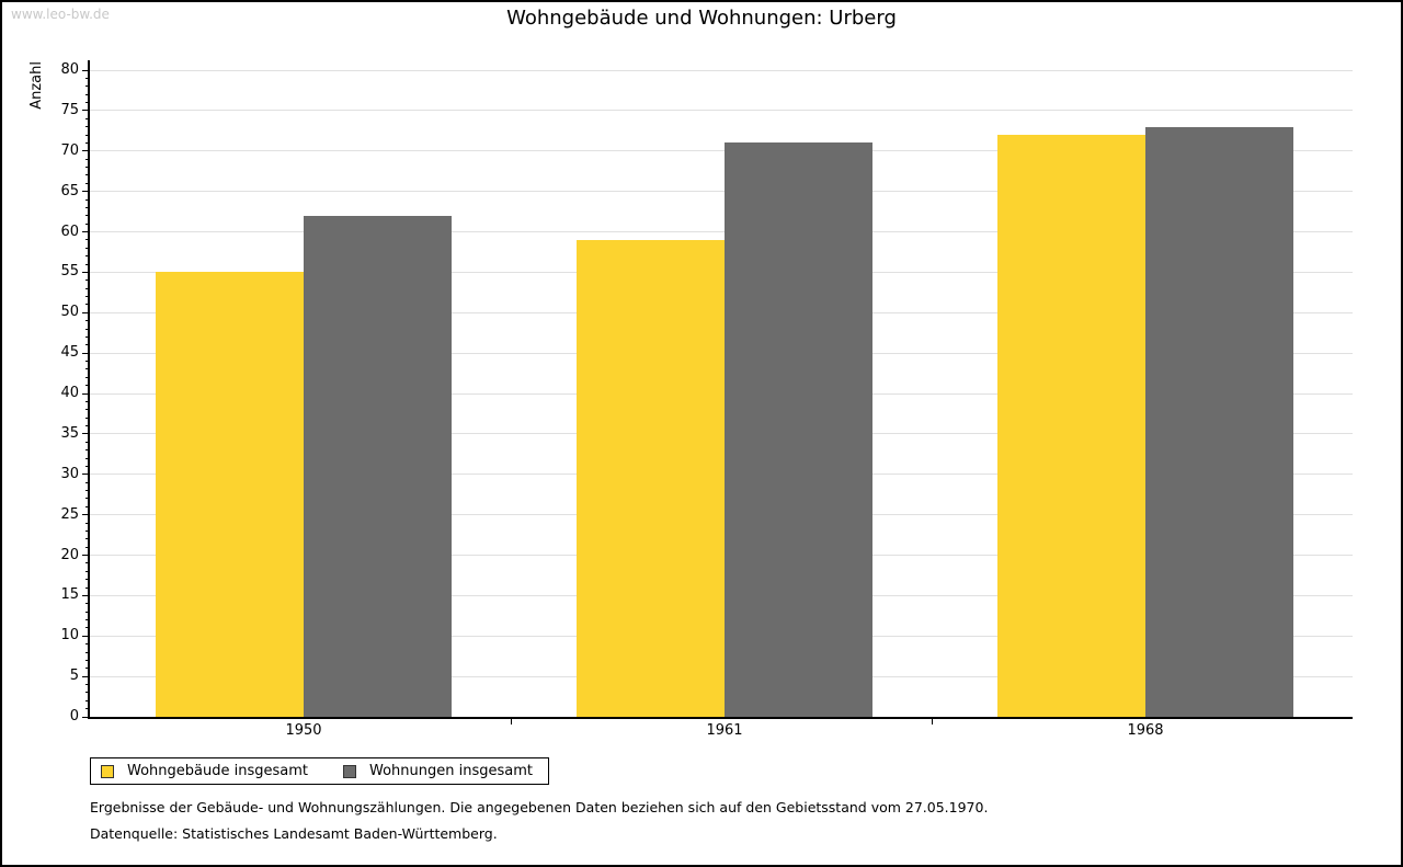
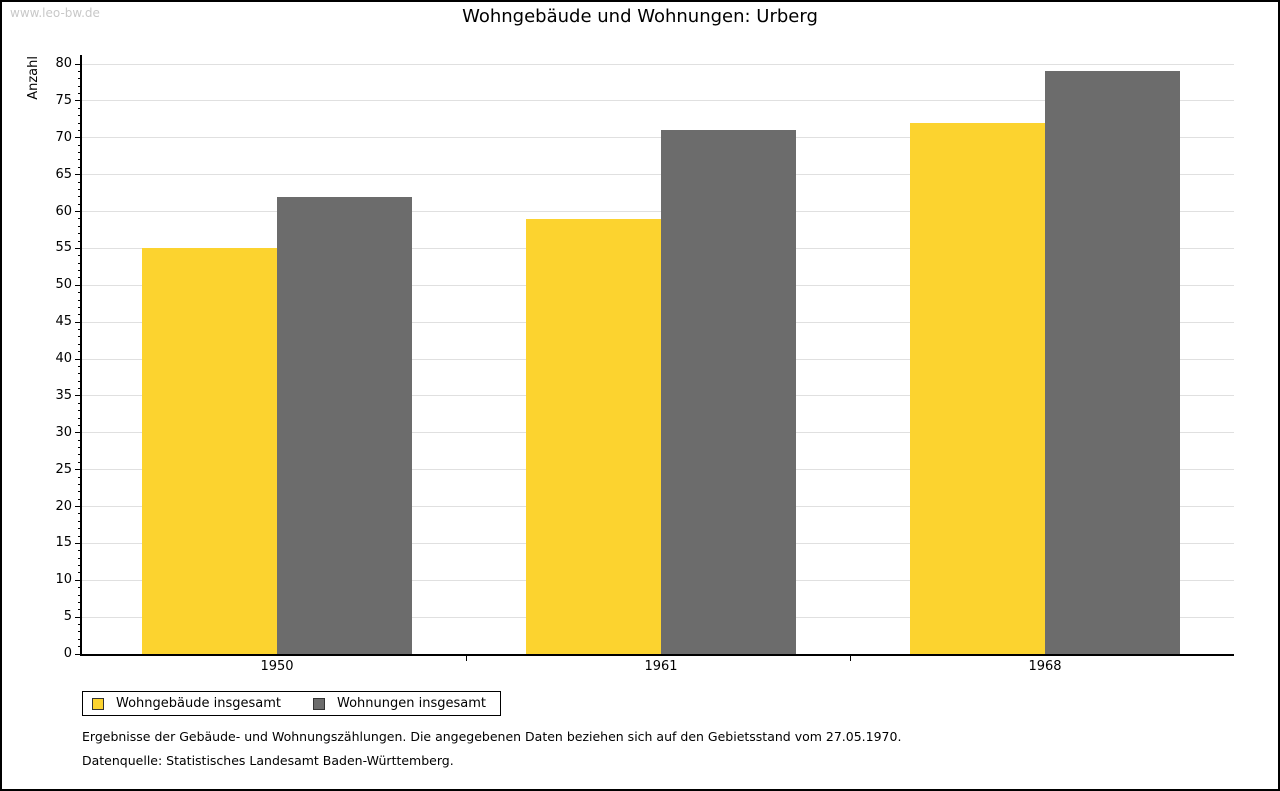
Wohnungen insgesamt/1968: 73 -> 79
